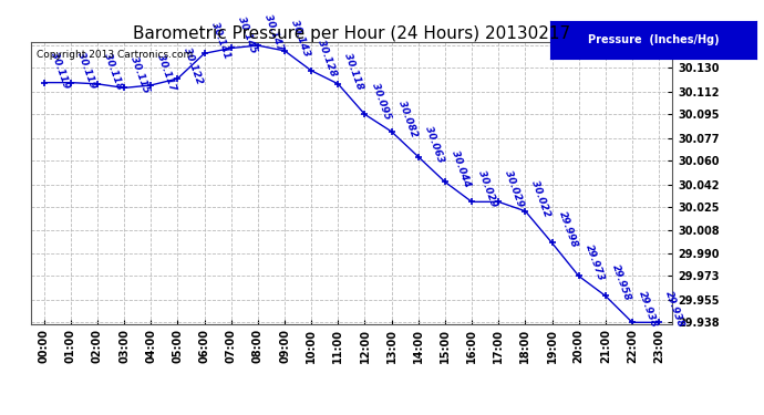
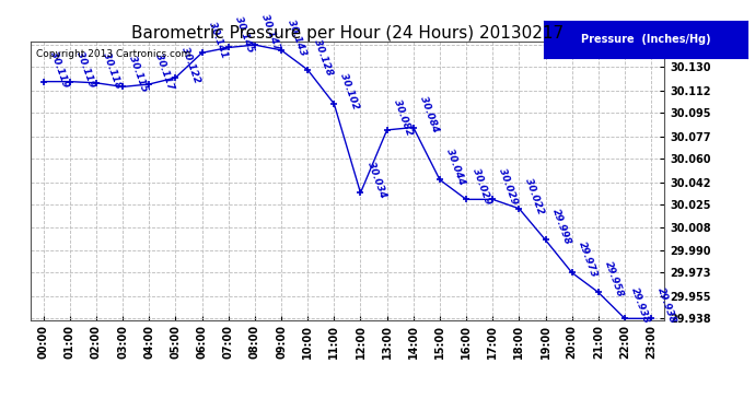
11:00: 30.118 -> 30.102
12:00: 30.095 -> 30.034
14:00: 30.063 -> 30.084
